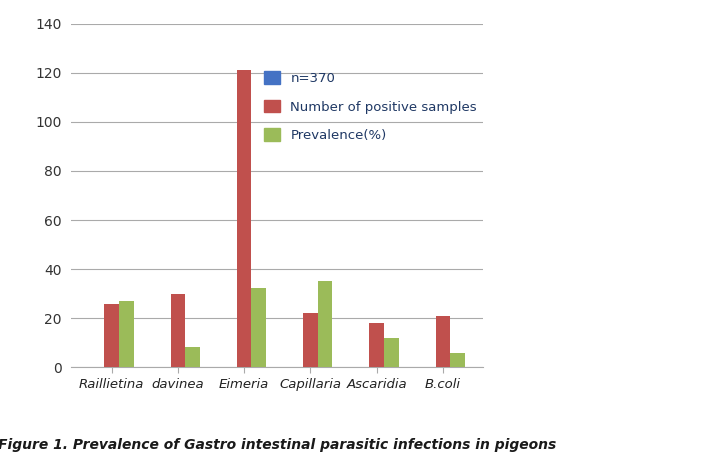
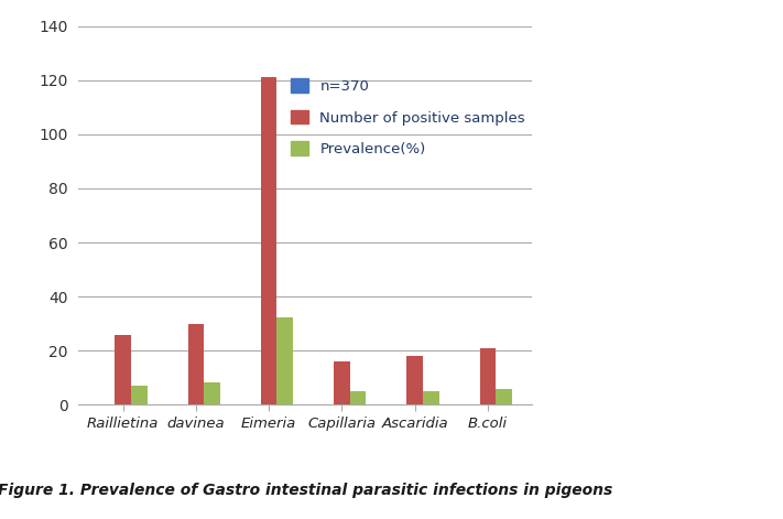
Prevalence(%)/Raillietina: 27.0 -> 7.0
Number of positive samples/Capillaria: 22 -> 16
Prevalence(%)/Capillaria: 35.0 -> 5.0
Prevalence(%)/Ascaridia: 12.0 -> 5.0
